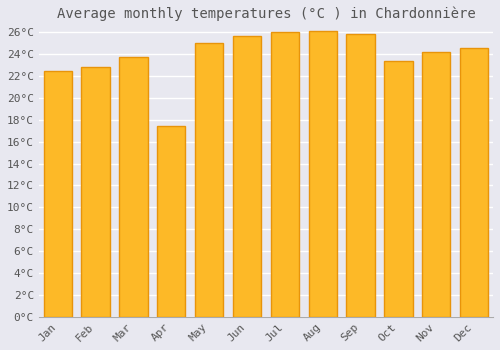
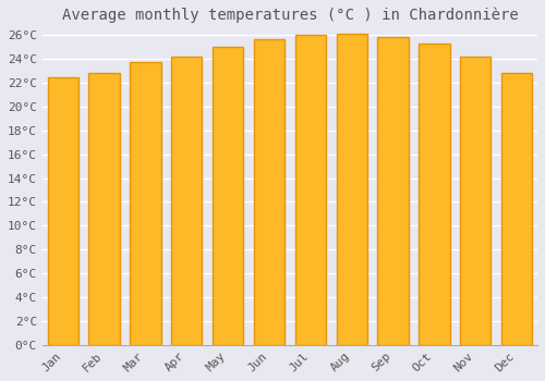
Apr: 17.4°C -> 24.2°C
Oct: 23.4°C -> 25.3°C
Dec: 24.6°C -> 22.8°C
